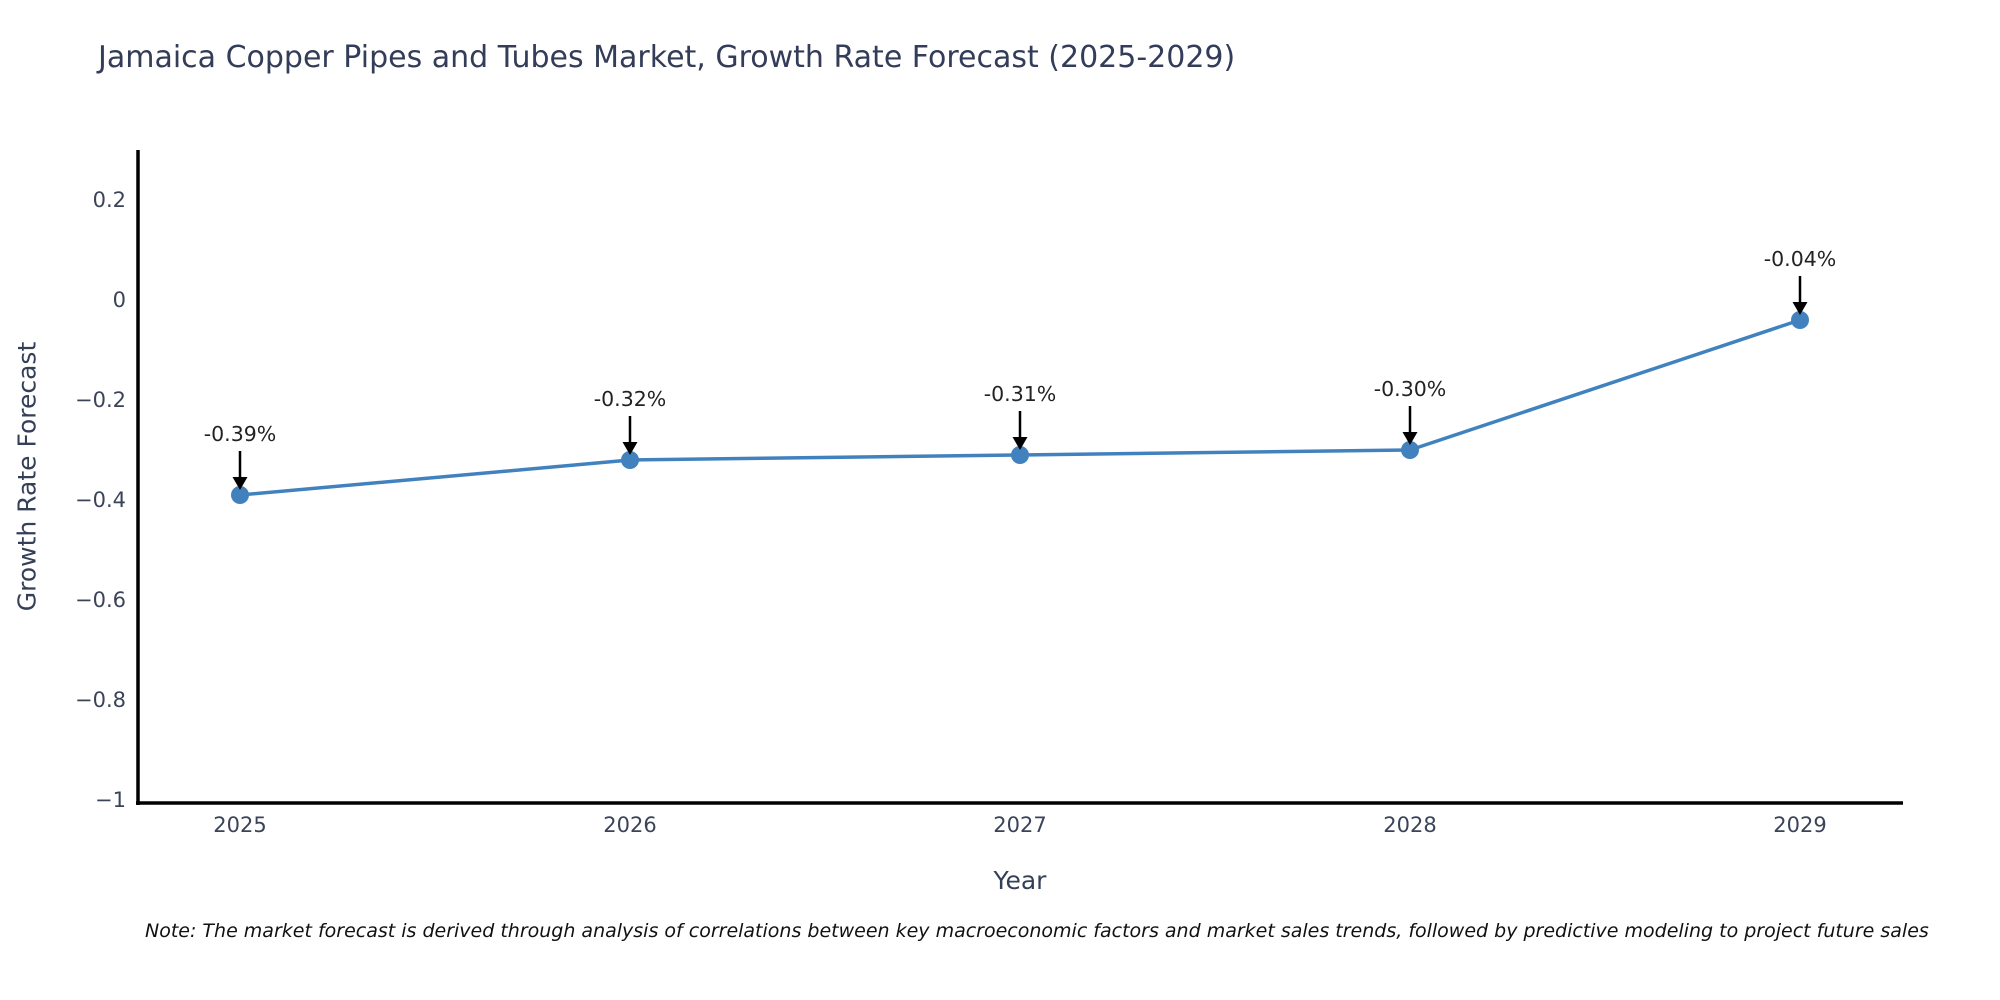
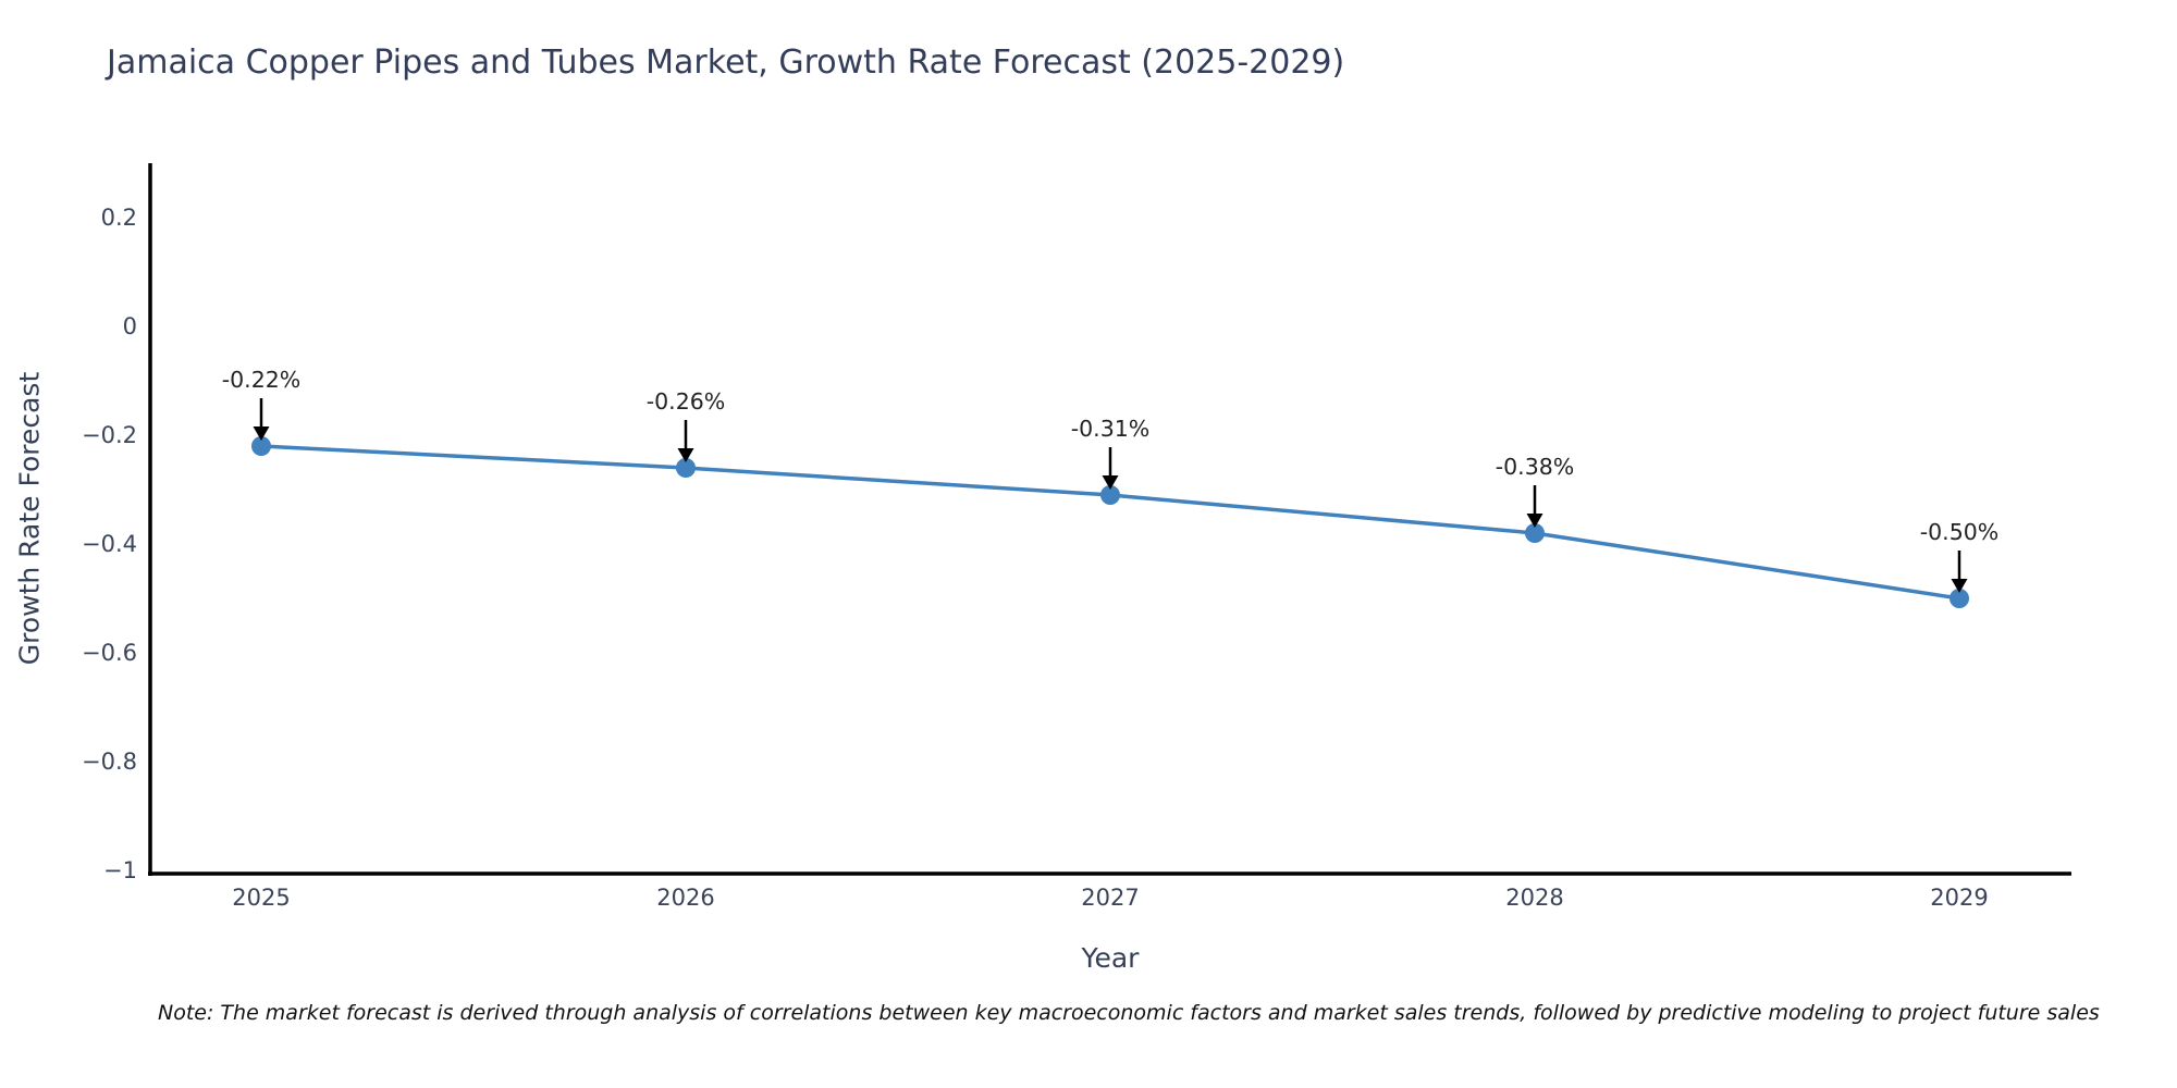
2025: -0.39% -> -0.22%
2026: -0.32% -> -0.26%
2028: -0.30% -> -0.38%
2029: -0.04% -> -0.50%
